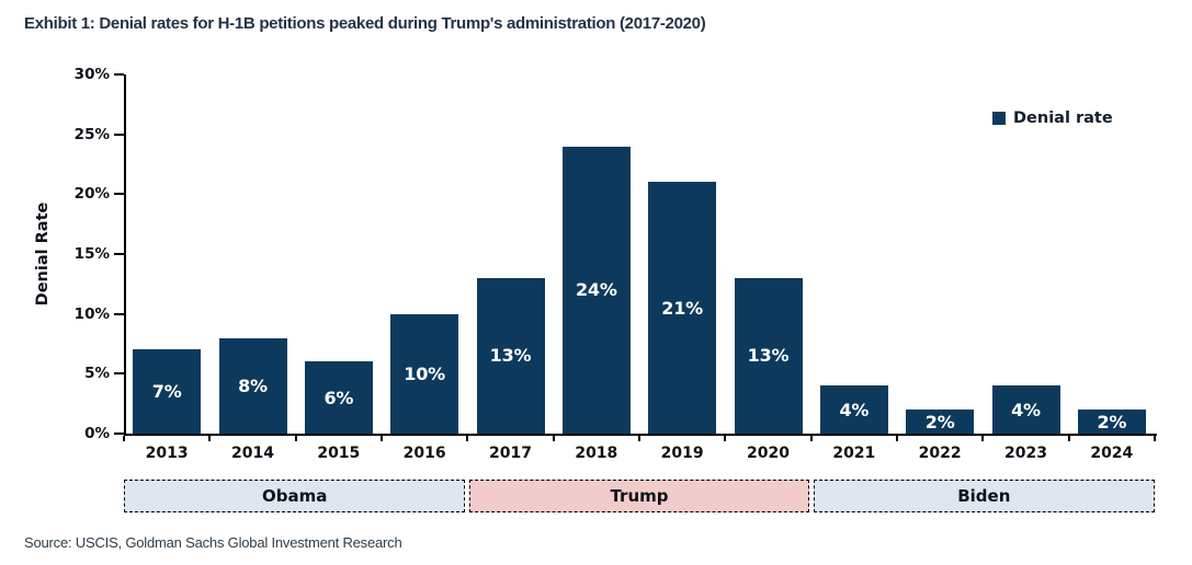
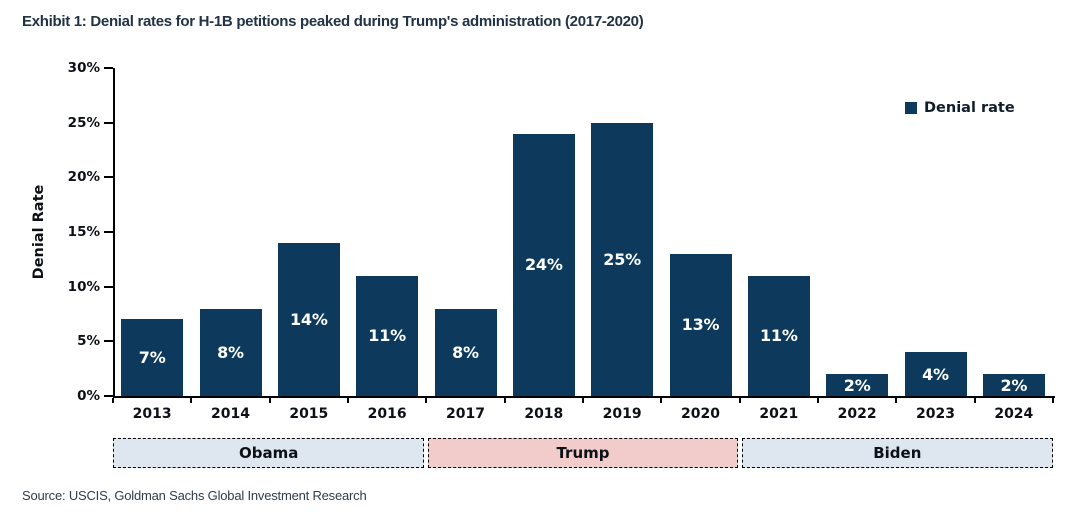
2015: 6% -> 14%
2016: 10% -> 11%
2017: 13% -> 8%
2019: 21% -> 25%
2021: 4% -> 11%
